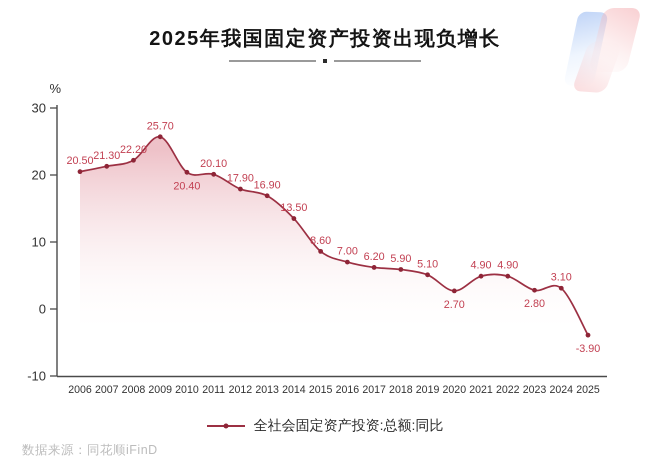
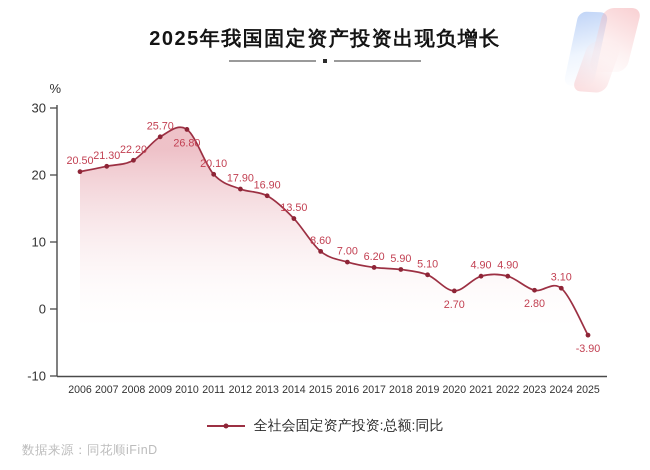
2010: 20.40 -> 26.80
